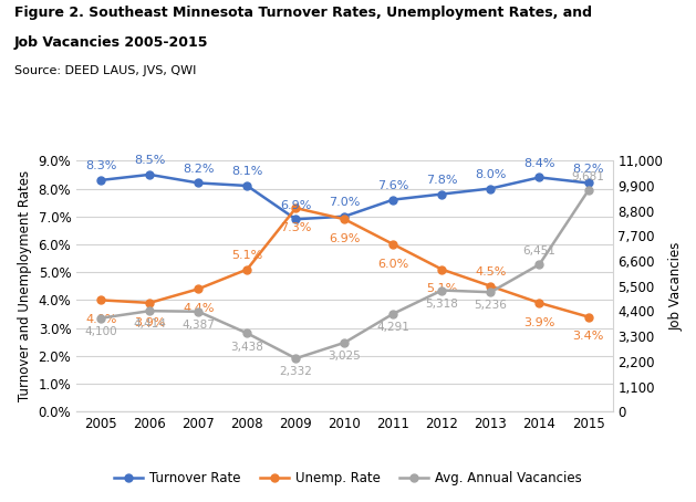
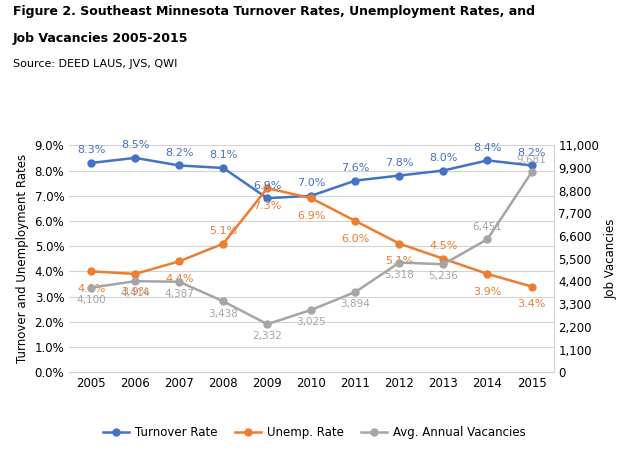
Avg. Annual Vacancies/2011: 4,291 -> 3,894
